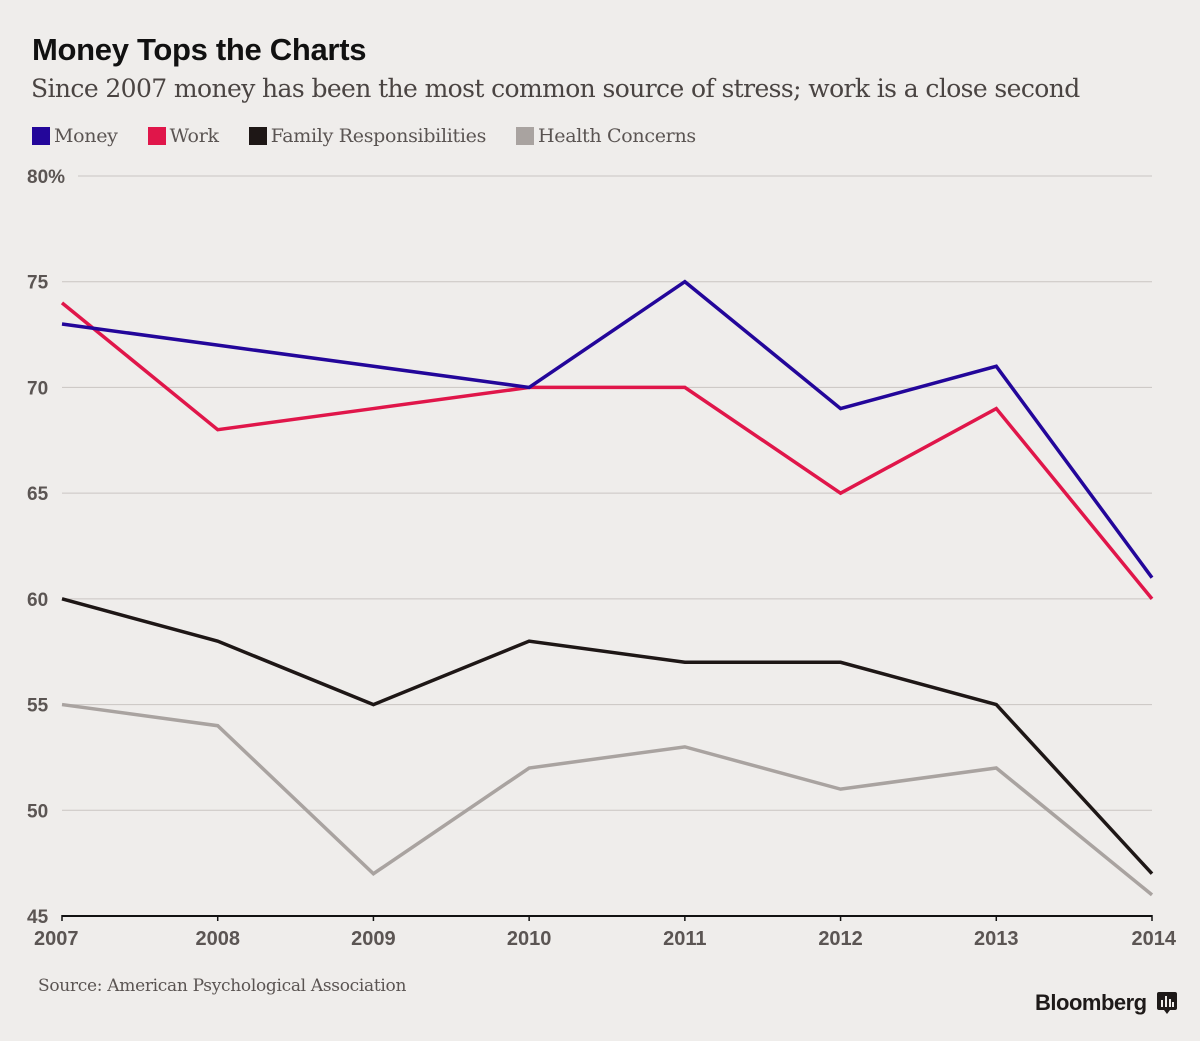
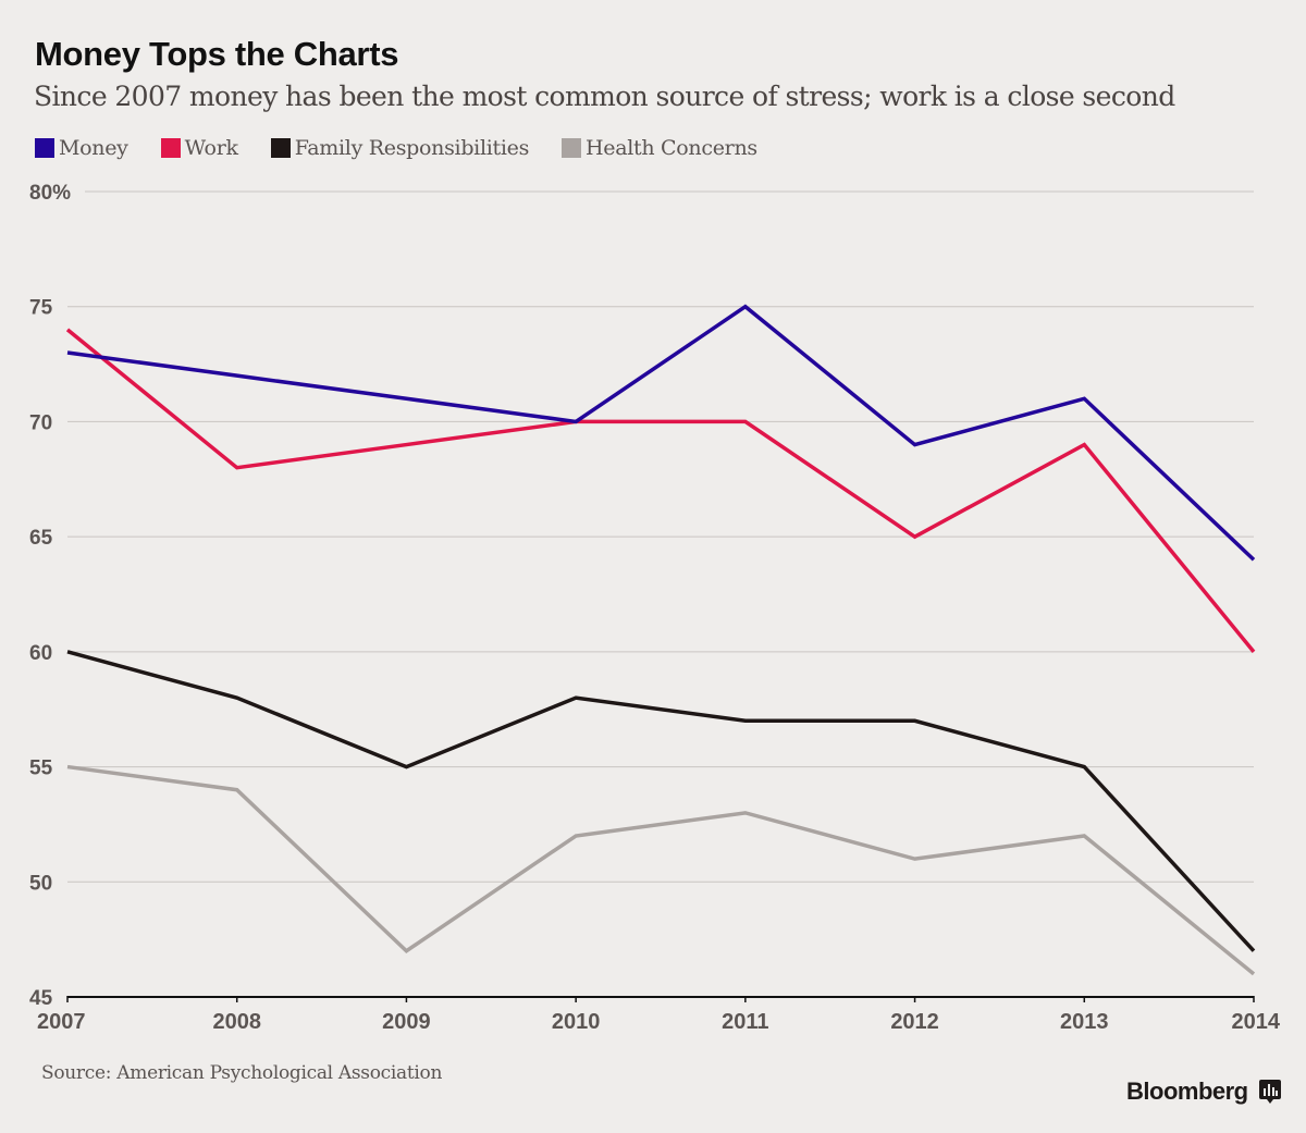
Money/2014: 61% -> 64%
